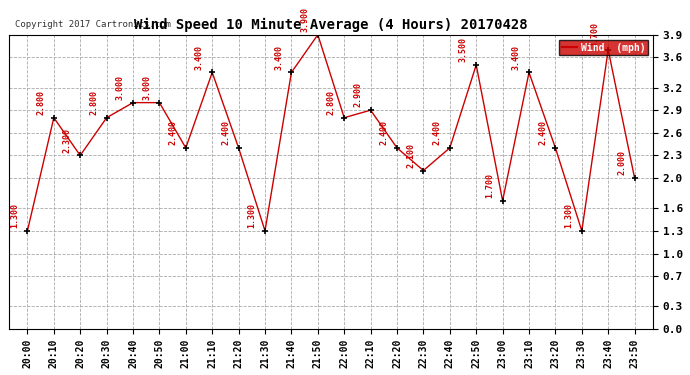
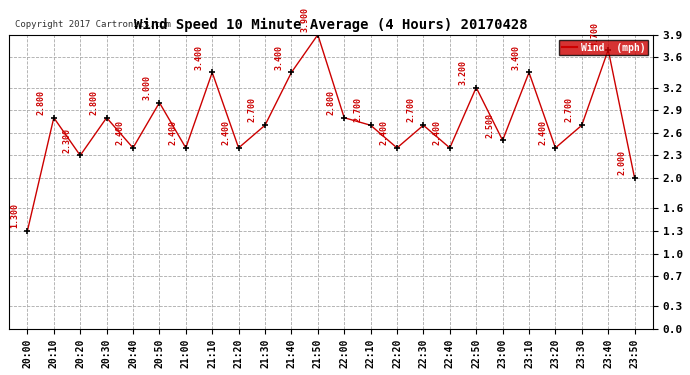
20:40: 3.000 -> 2.400
21:30: 1.300 -> 2.700
22:10: 2.900 -> 2.700
22:30: 2.100 -> 2.700
22:50: 3.500 -> 3.200
23:00: 1.700 -> 2.500
23:30: 1.300 -> 2.700
